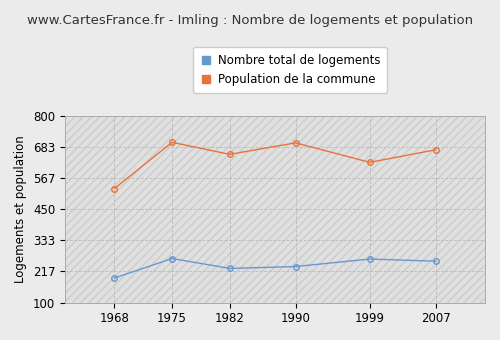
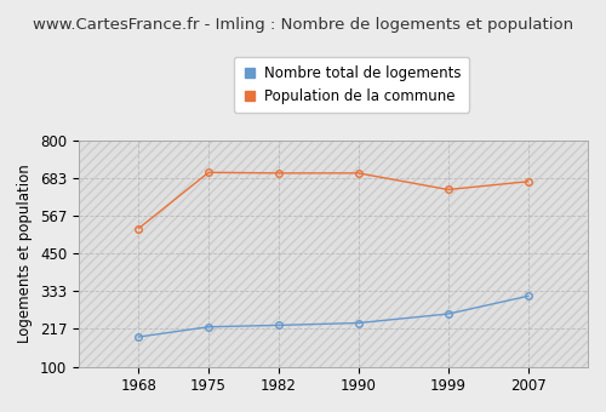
Nombre total de logements/1975: 265 -> 223
Population de la commune/1982: 655 -> 698
Population de la commune/1999: 625 -> 647
Nombre total de logements/2007: 255 -> 318
